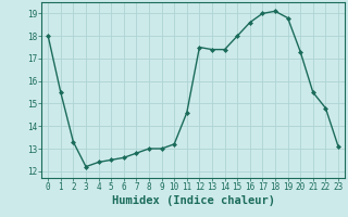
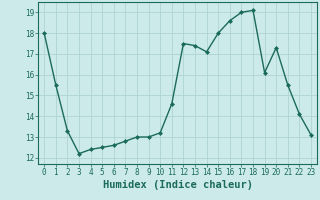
14: 17.4 -> 17.1
19: 18.8 -> 16.1
22: 14.8 -> 14.1
